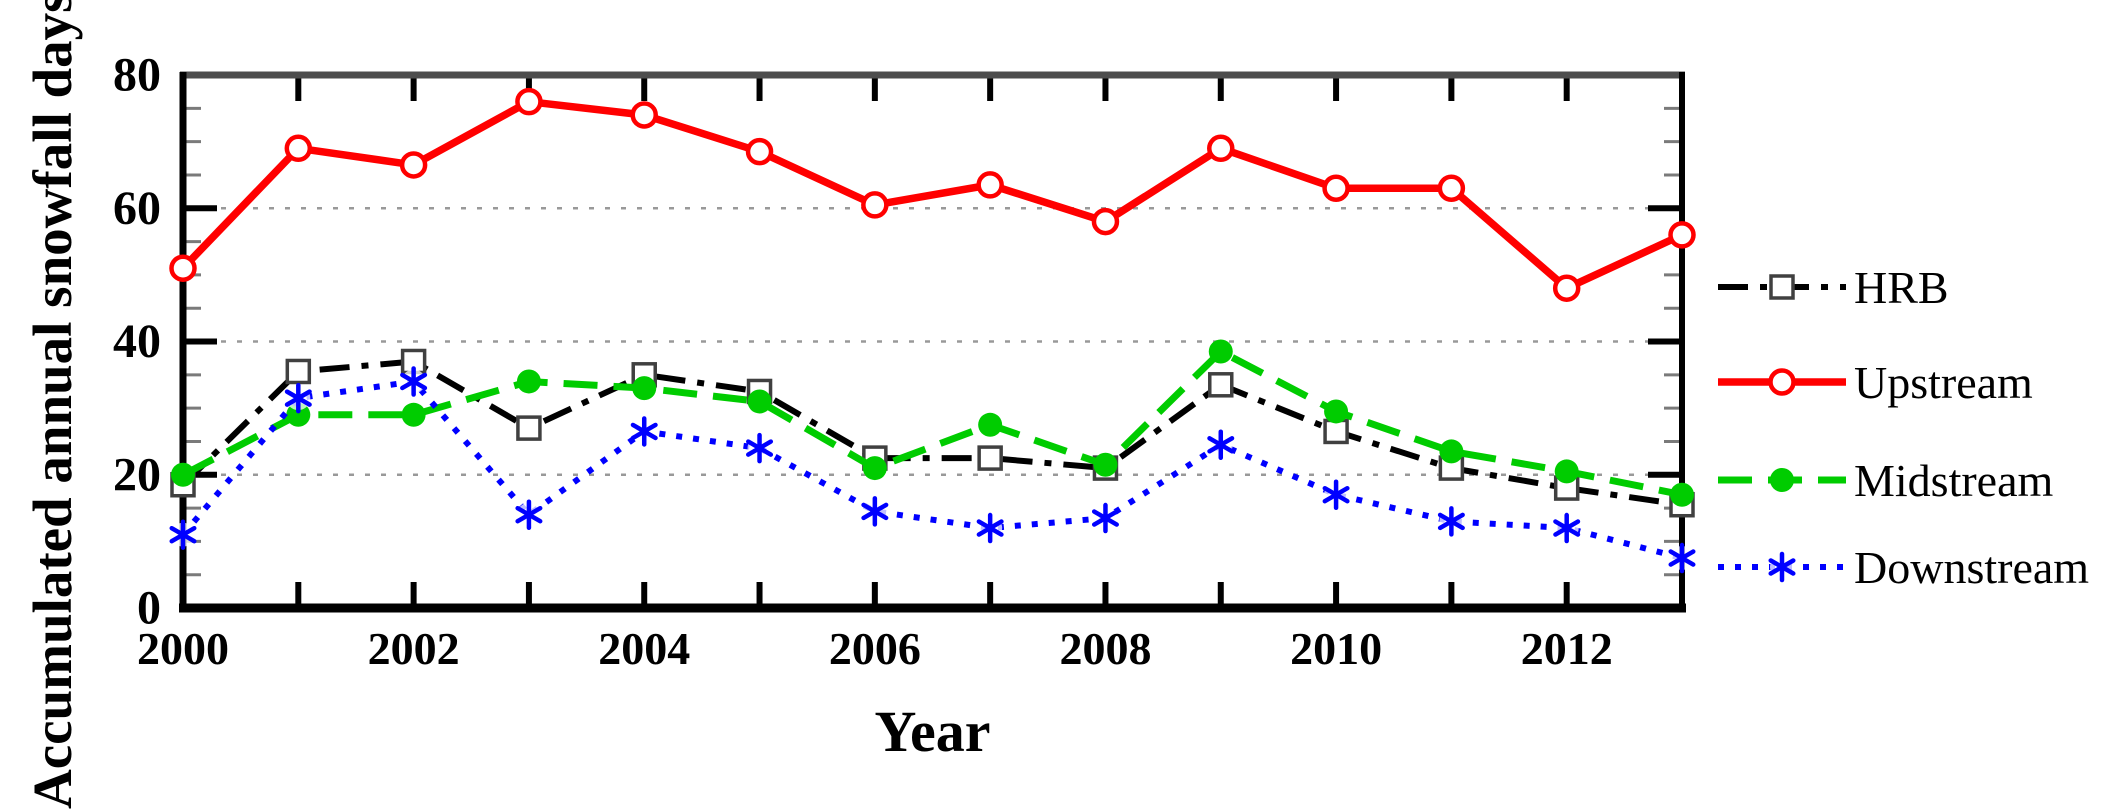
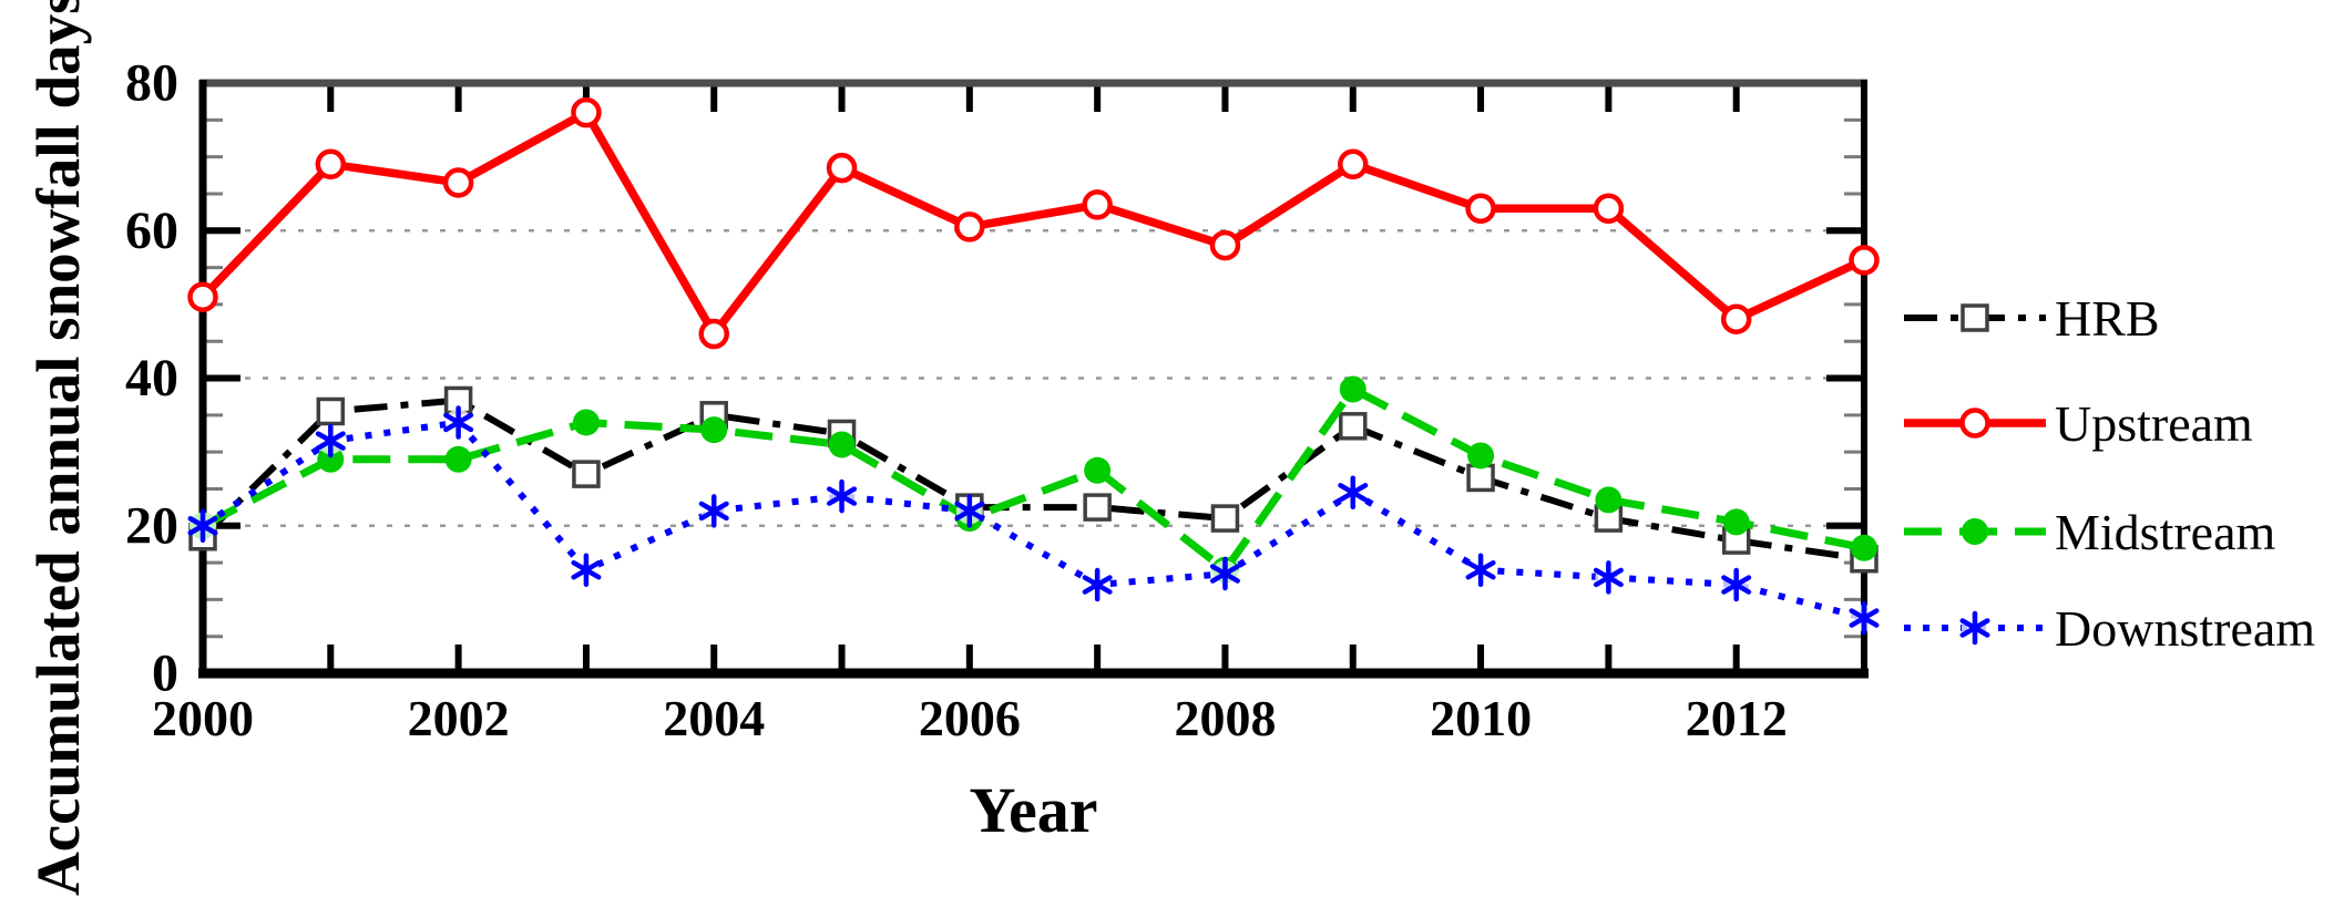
Downstream/2000: 11 -> 20
Upstream/2004: 74 -> 46
Downstream/2004: 26 -> 22
Downstream/2006: 14 -> 22
Midstream/2008: 22 -> 14
Downstream/2010: 17 -> 14
